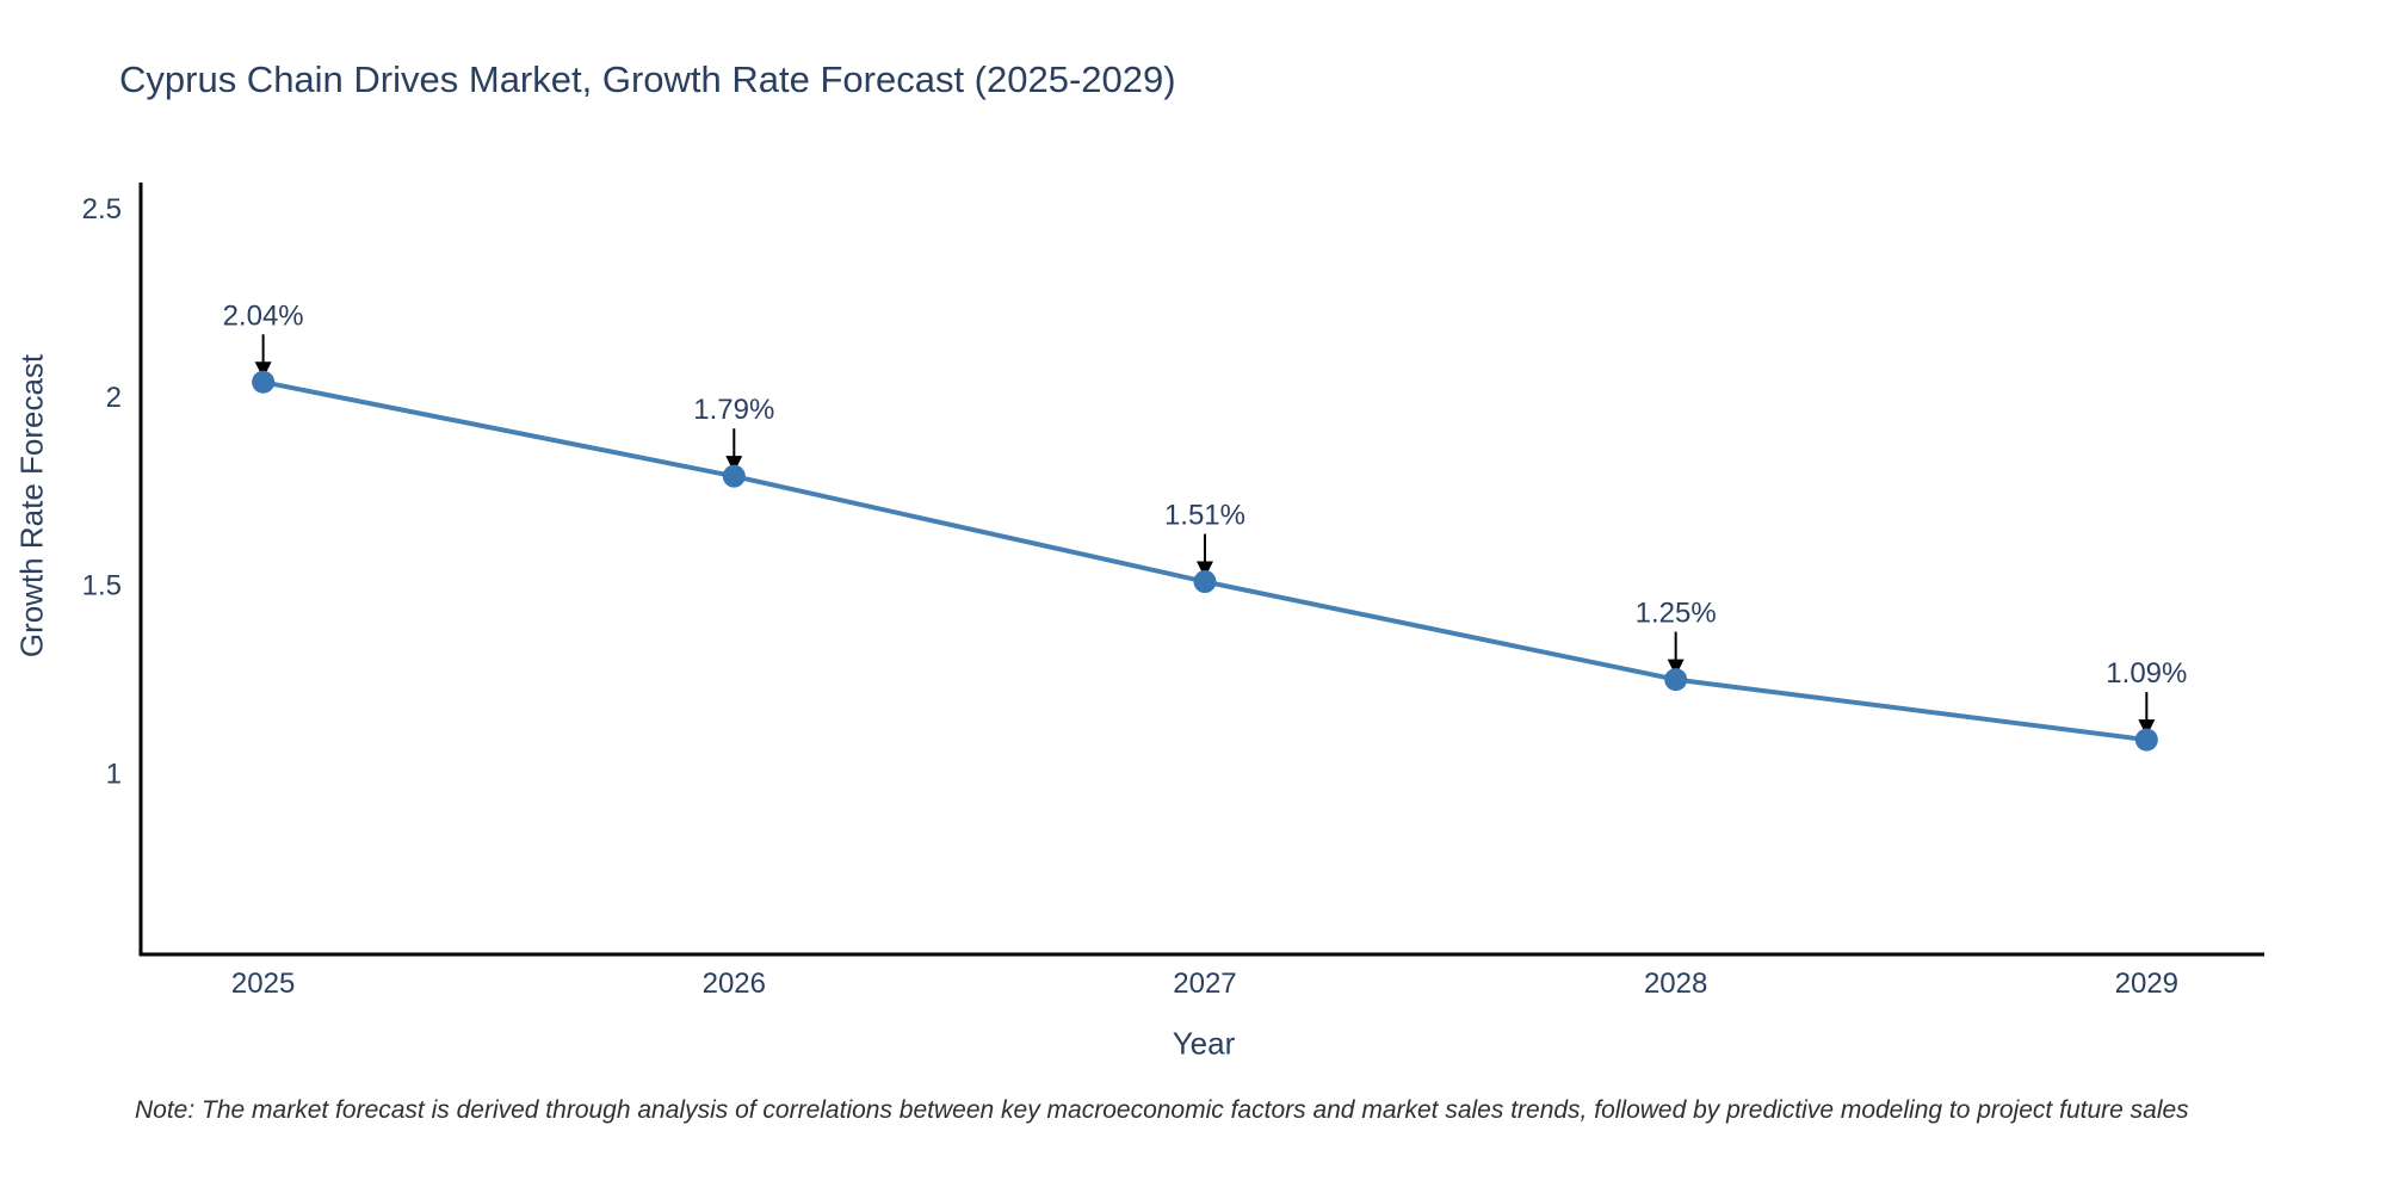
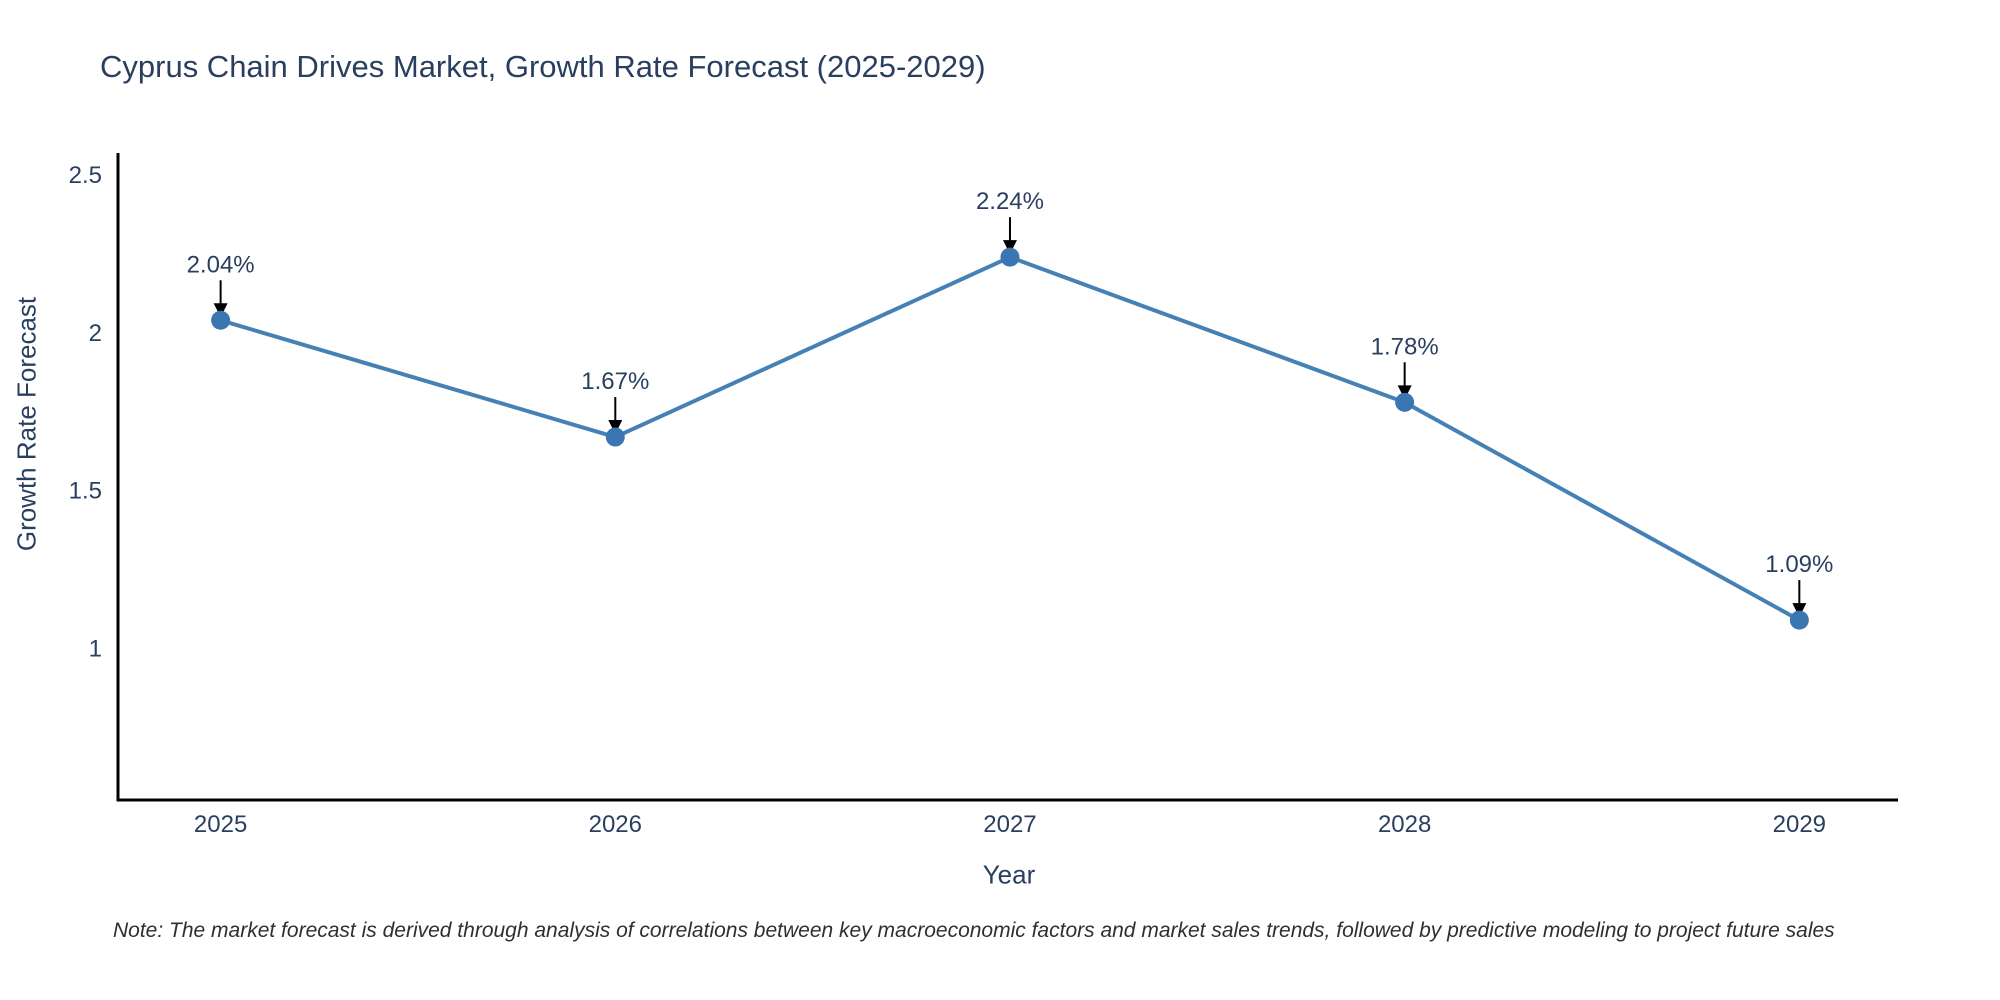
2026: 1.79% -> 1.67%
2027: 1.51% -> 2.24%
2028: 1.25% -> 1.78%
